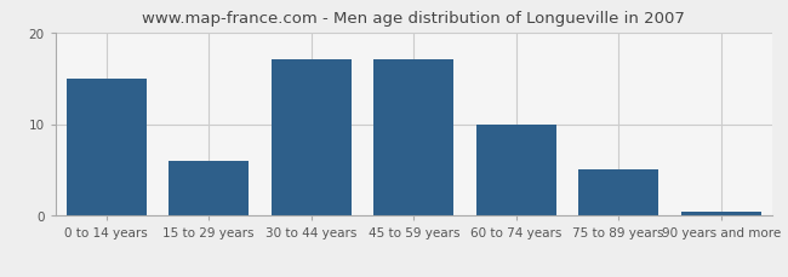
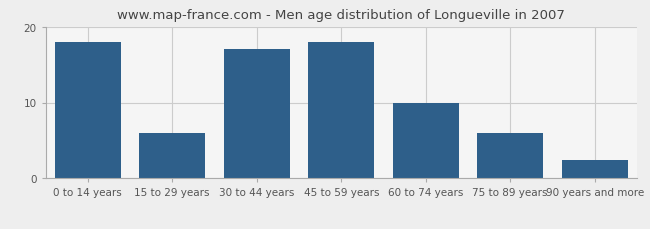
0 to 14 years: 15.0 -> 18.0
45 to 59 years: 17.0 -> 18.0
75 to 89 years: 5.0 -> 6.0
90 years and more: 0.5 -> 2.4
